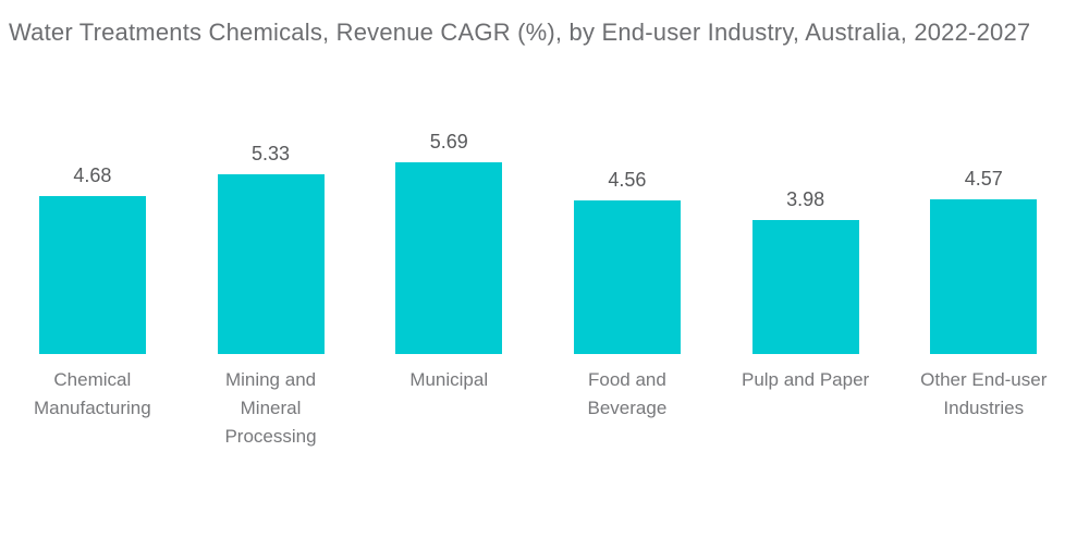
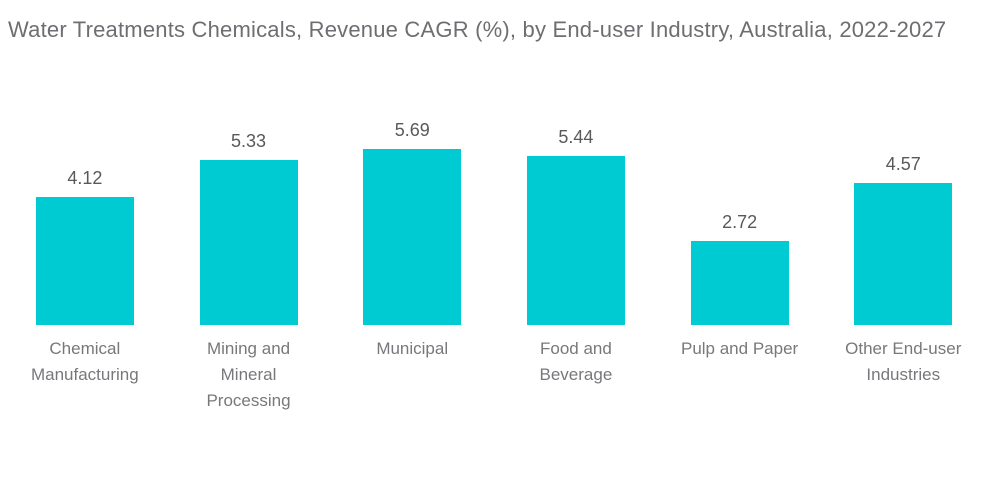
Chemical Manufacturing: 4.68 -> 4.12
Food and Beverage: 4.56 -> 5.44
Pulp and Paper: 3.98 -> 2.72
